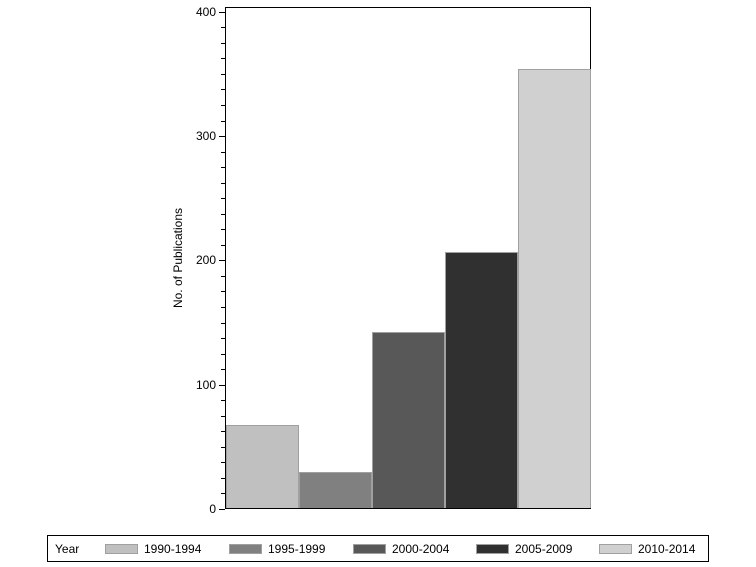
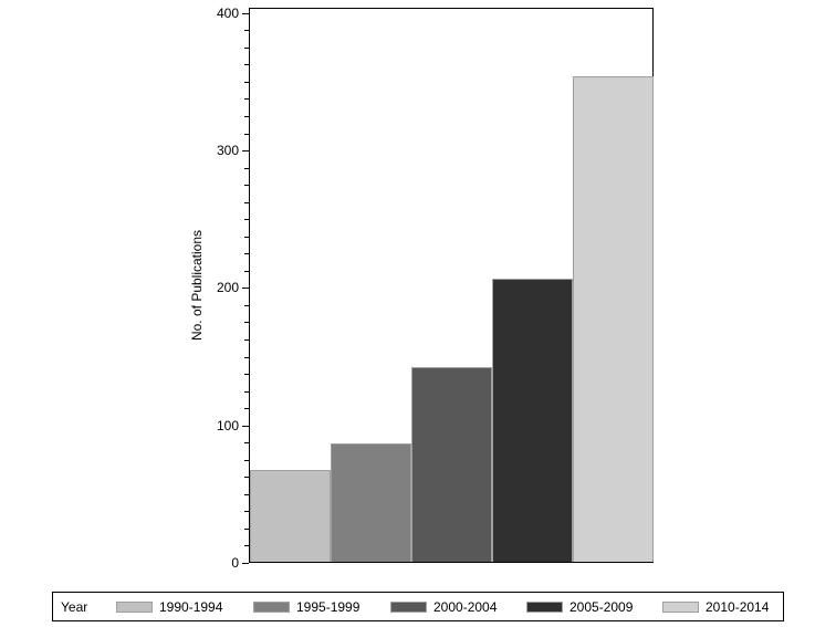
1995-1999: 29 -> 86
